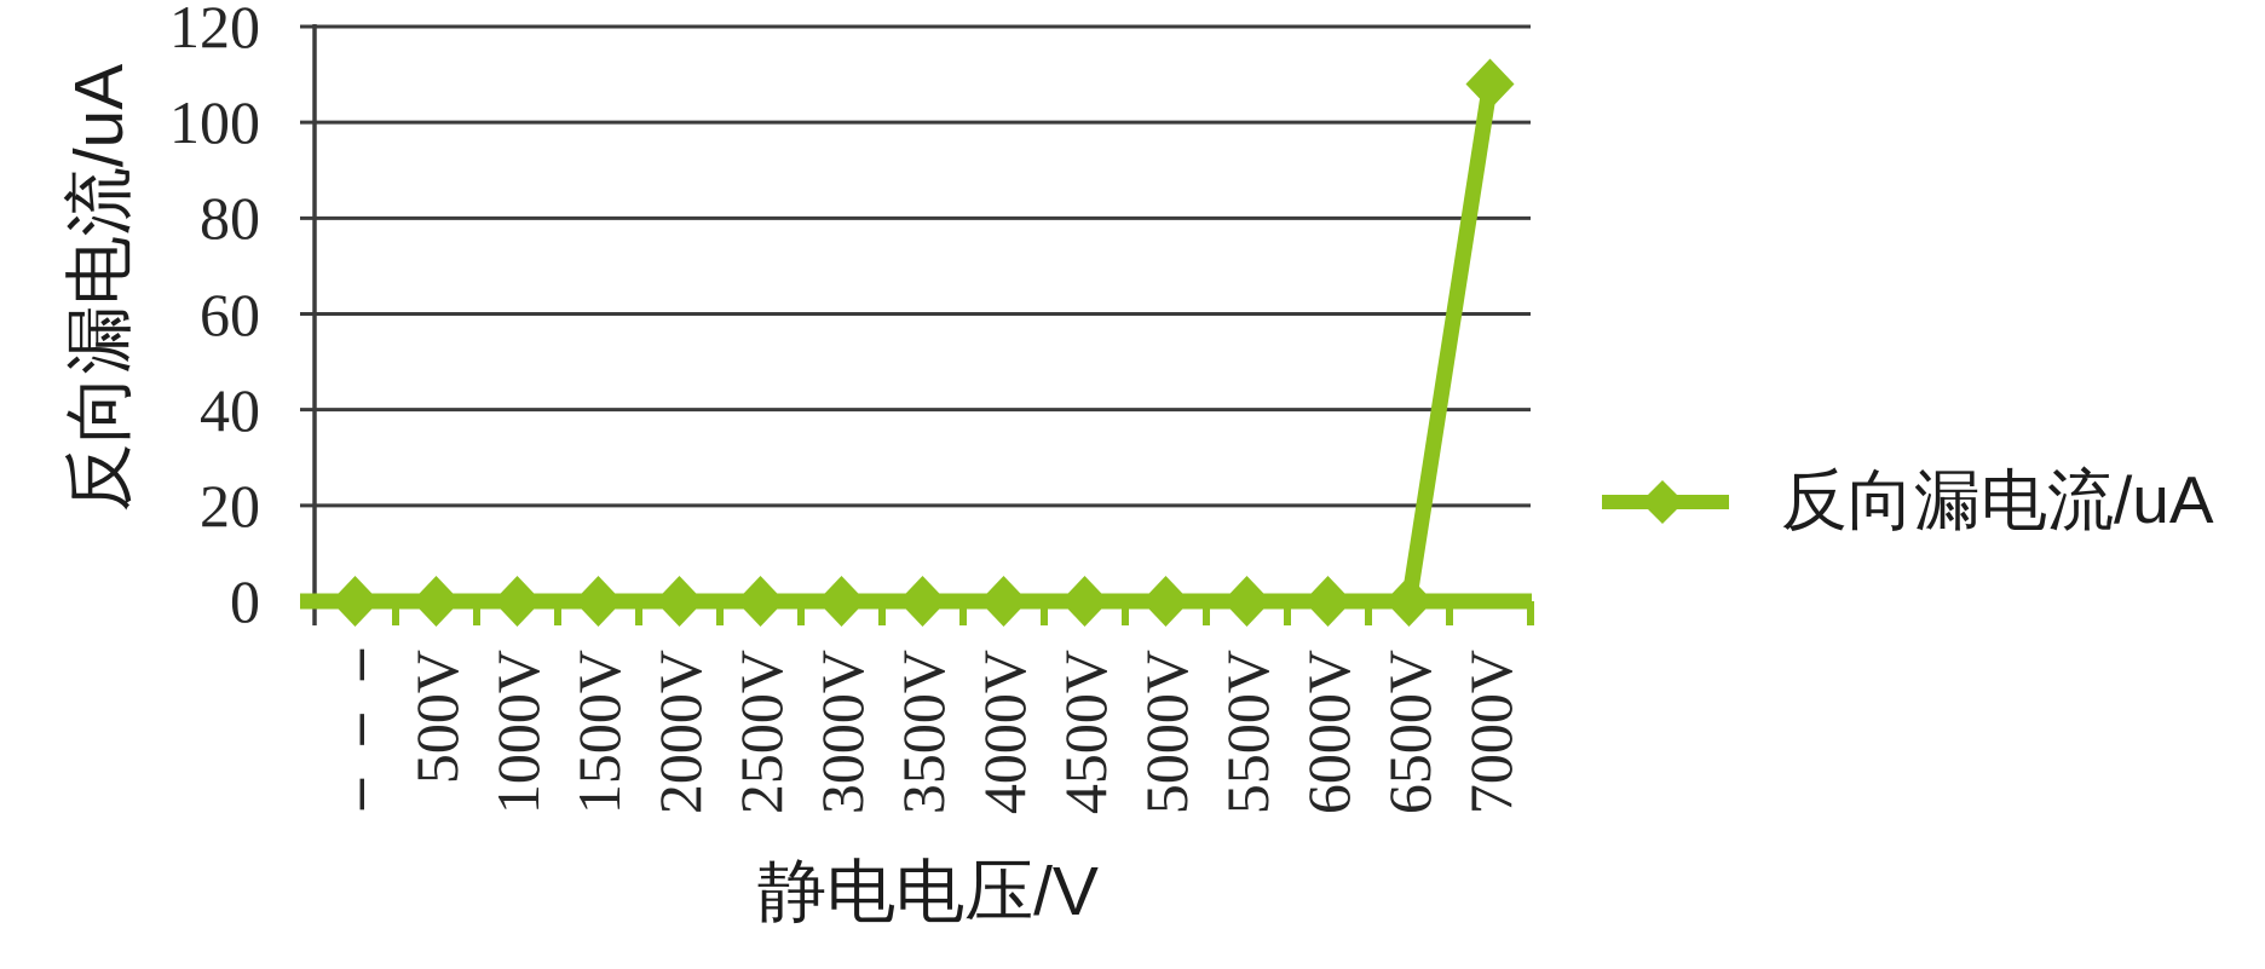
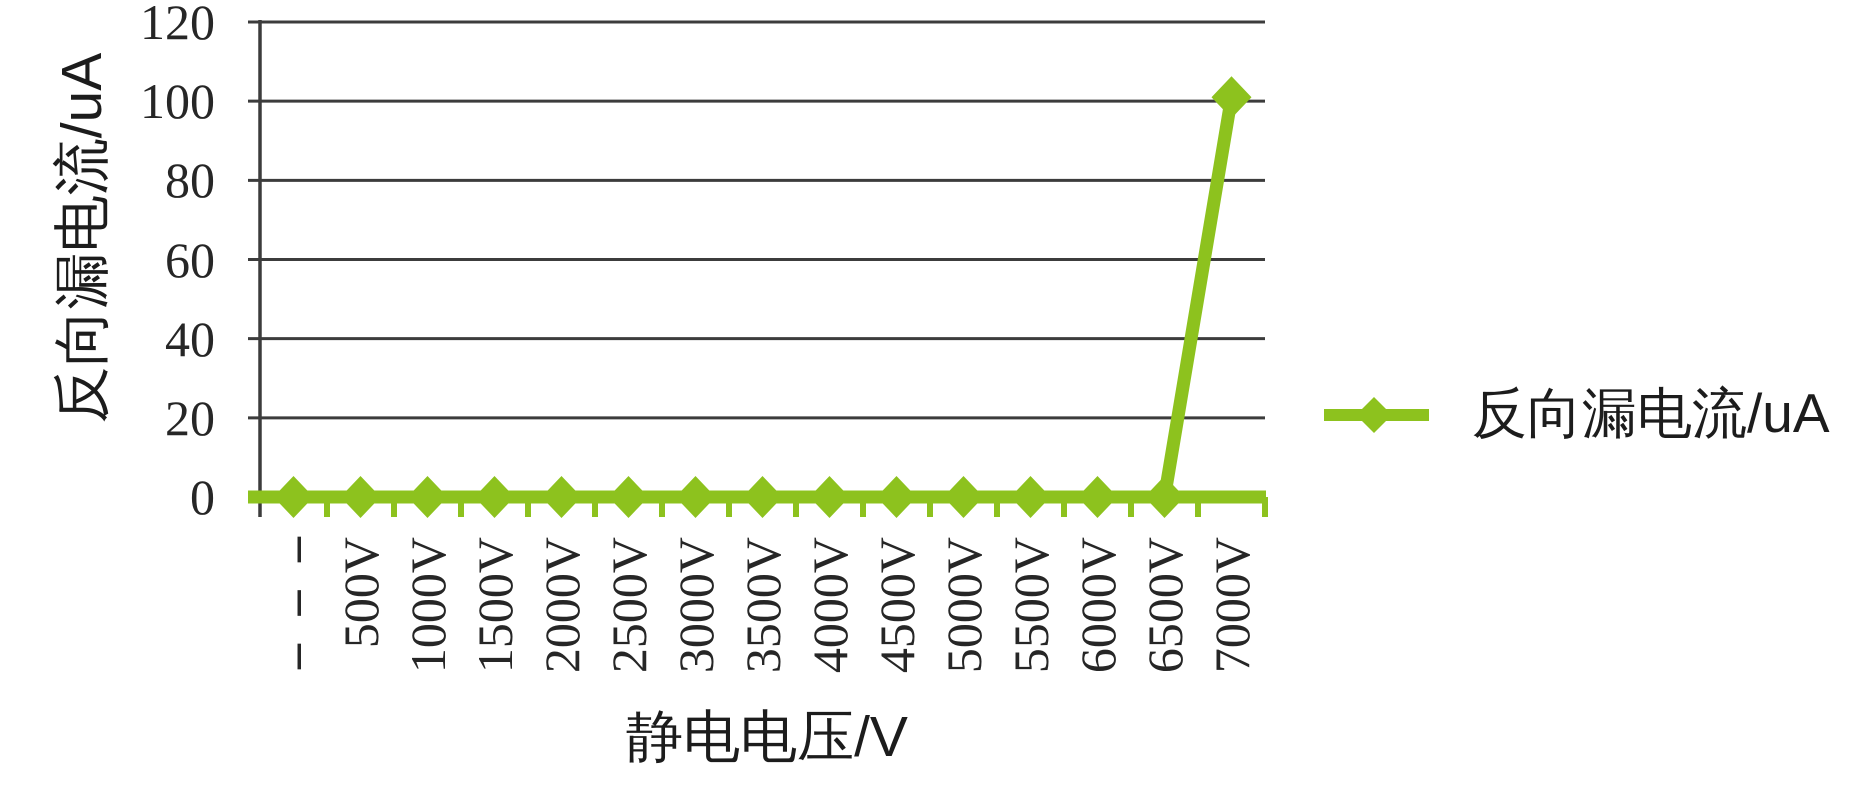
7000V: 108 -> 101
